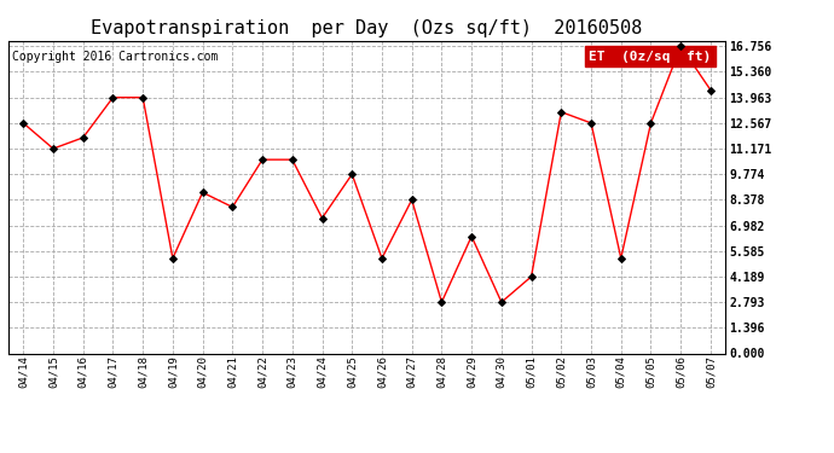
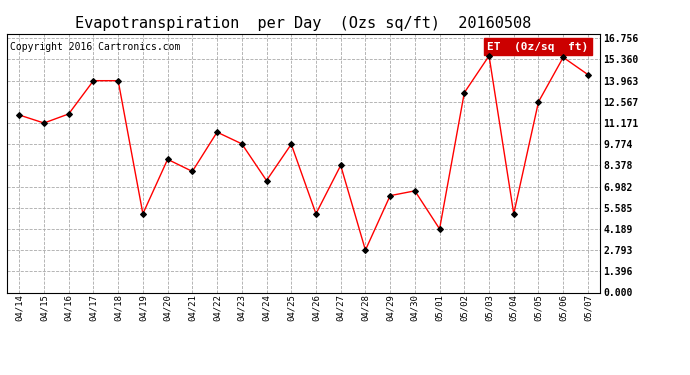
04/14: 12.6 -> 11.7
04/23: 10.6 -> 9.8
04/30: 2.8 -> 6.7
05/03: 12.6 -> 15.6
05/06: 16.8 -> 15.5
